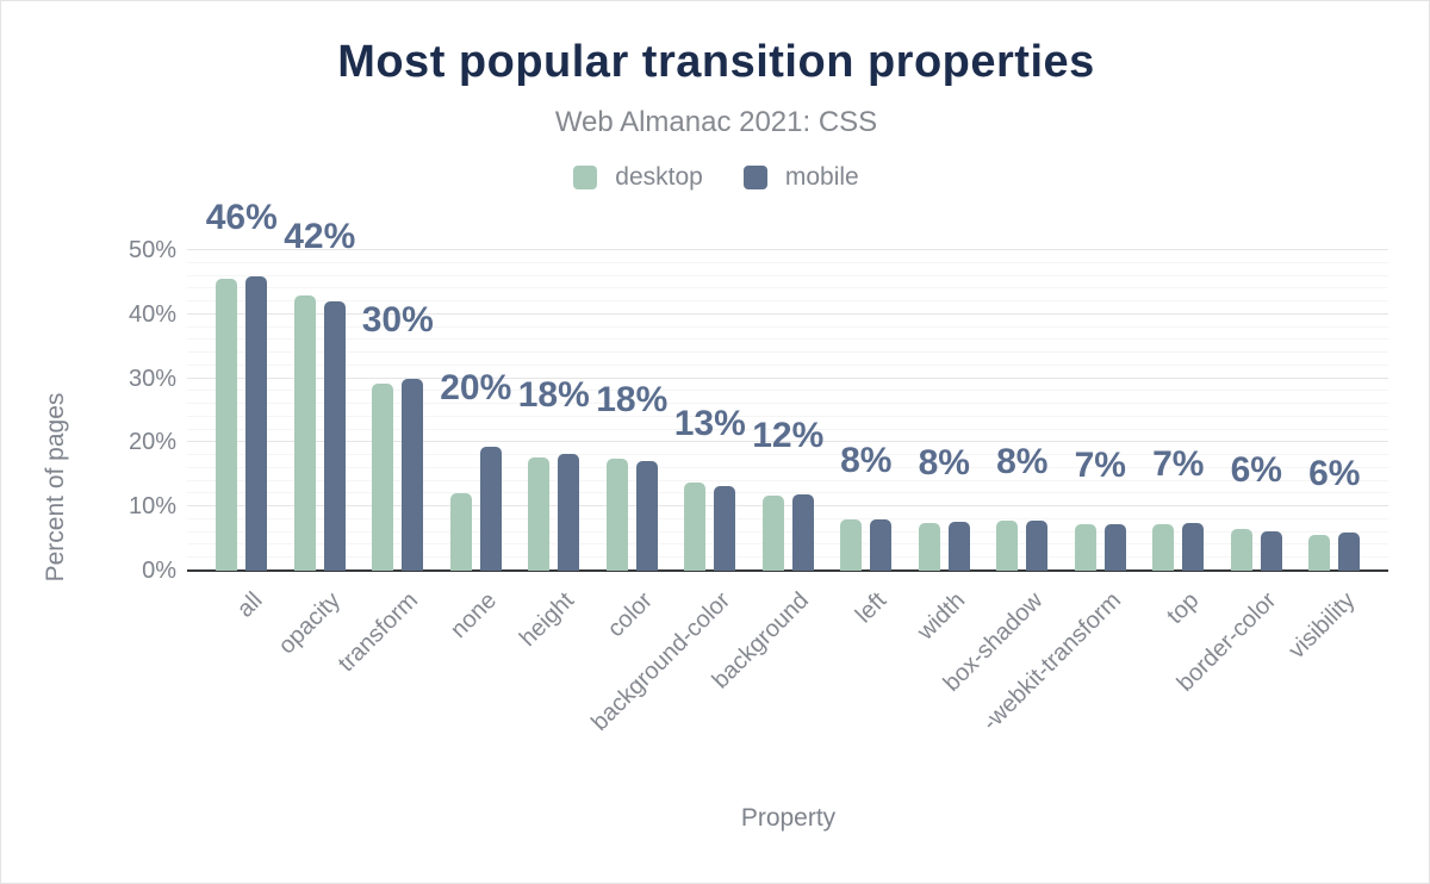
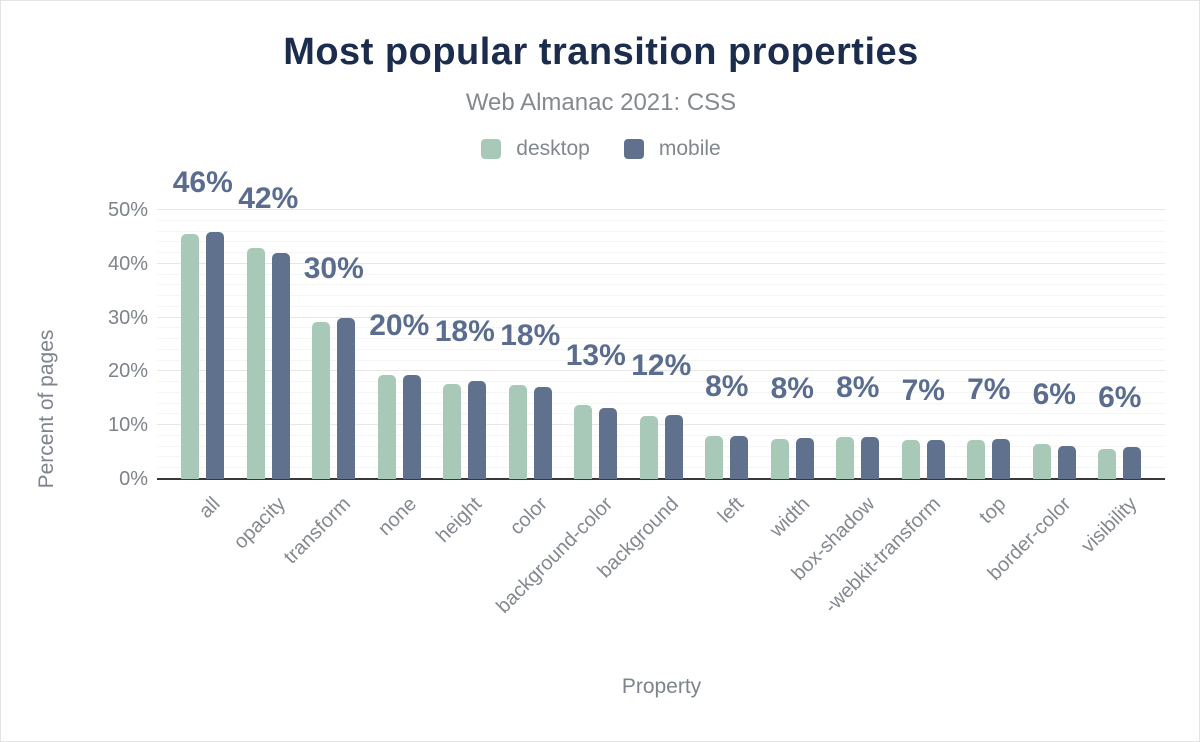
desktop/none: 12% -> 19%
